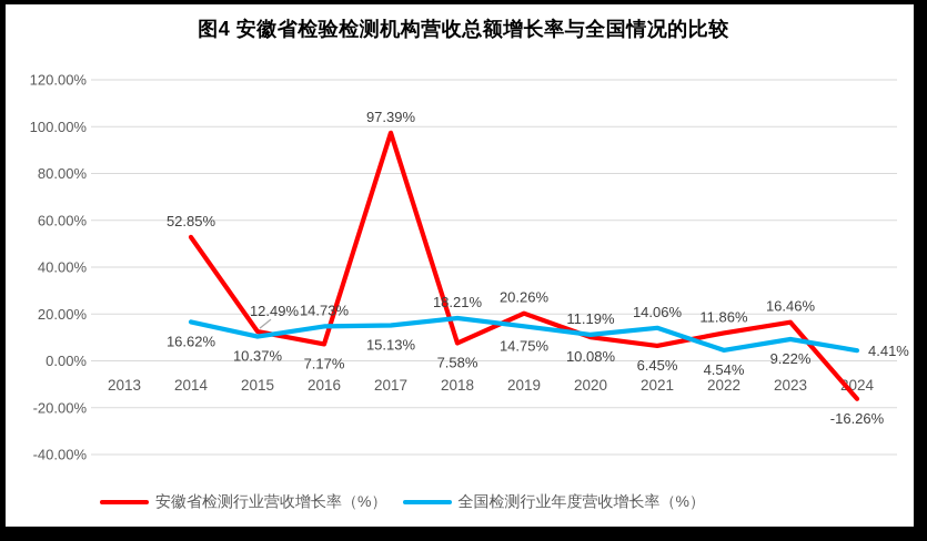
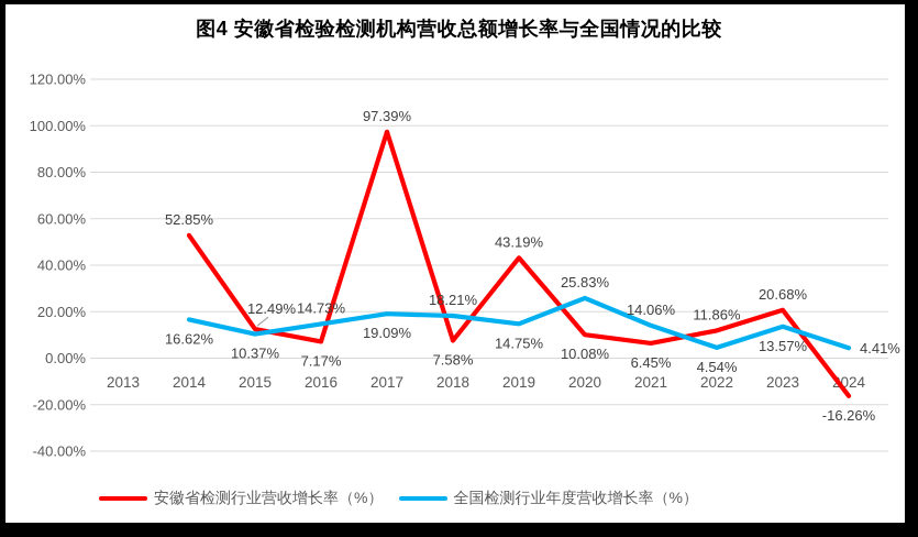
全国检测行业年度营收增长率（%）/2017: 15.13% -> 19.09%
安徽省检测行业营收增长率（%）/2019: 20.26% -> 43.19%
全国检测行业年度营收增长率（%）/2020: 11.19% -> 25.83%
安徽省检测行业营收增长率（%）/2023: 16.46% -> 20.68%
全国检测行业年度营收增长率（%）/2023: 9.22% -> 13.57%
